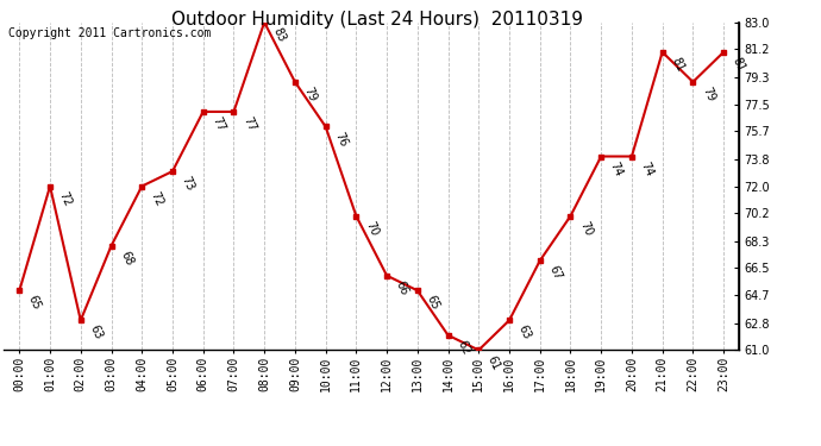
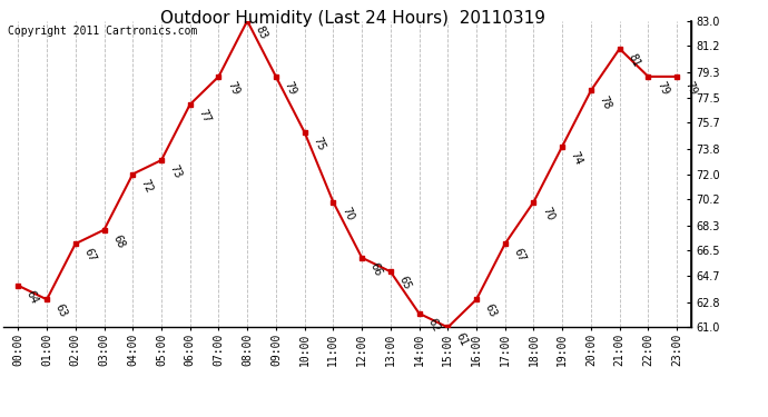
00:00: 65 -> 64
01:00: 72 -> 63
02:00: 63 -> 67
07:00: 77 -> 79
10:00: 76 -> 75
20:00: 74 -> 78
23:00: 81 -> 79
